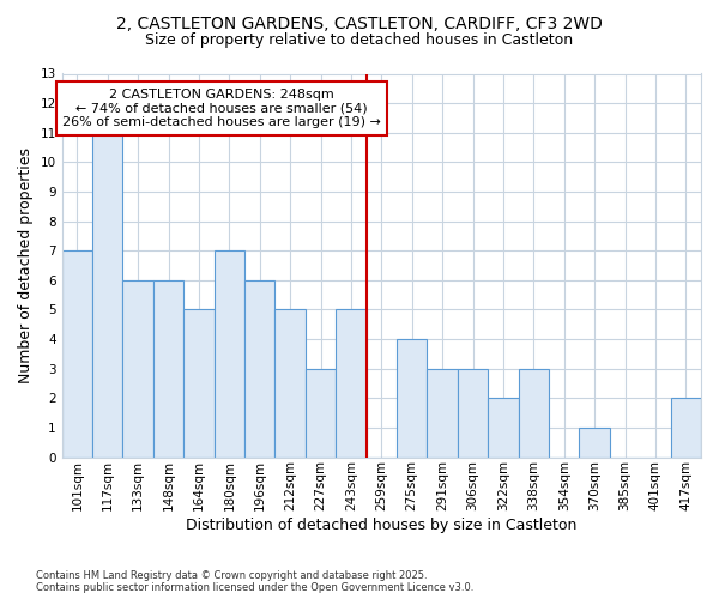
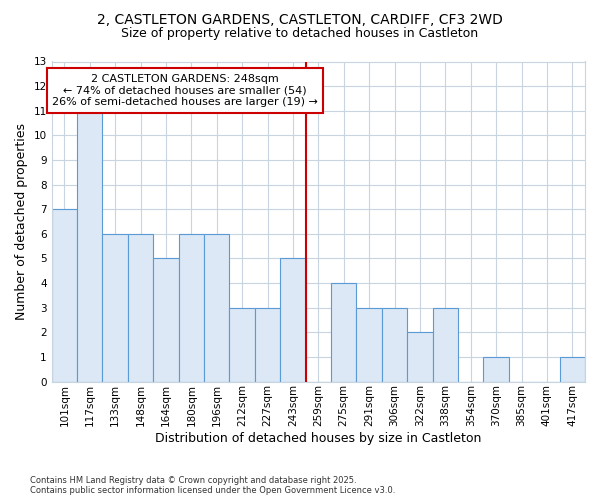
180sqm: 7 -> 6
212sqm: 5 -> 3
417sqm: 2 -> 1
